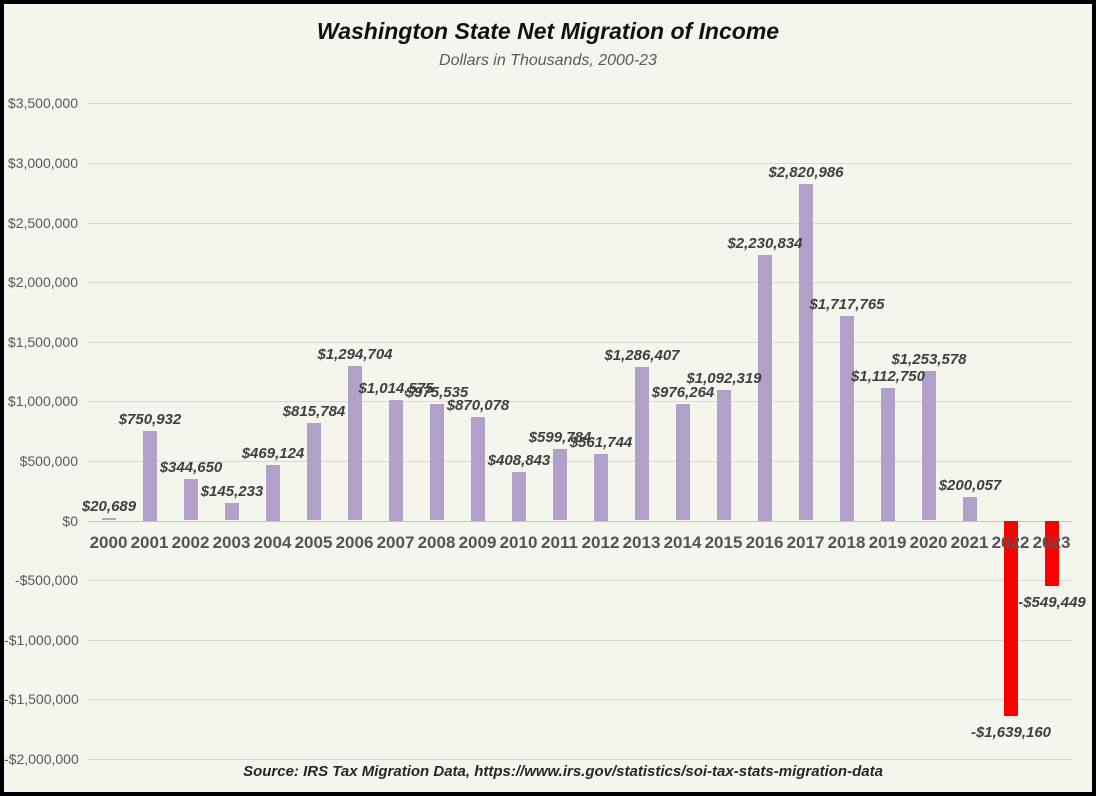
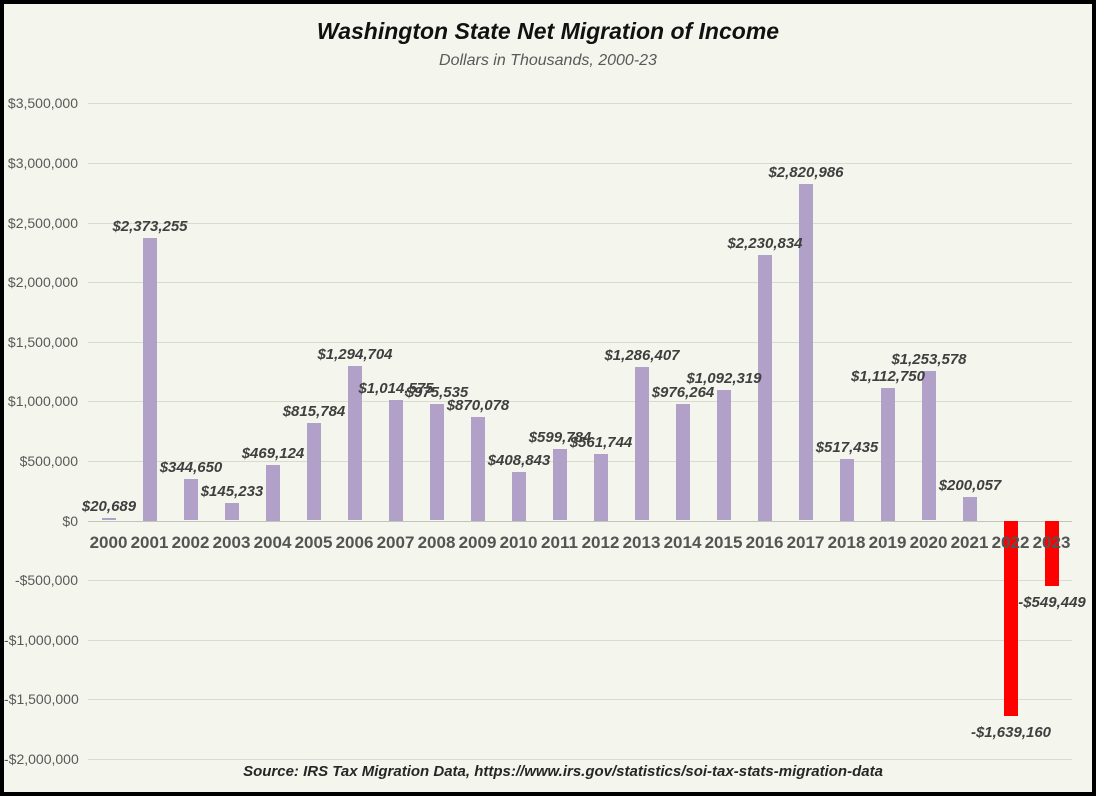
2001: $750,932 -> $2,373,255
2018: $1,717,765 -> $517,435
